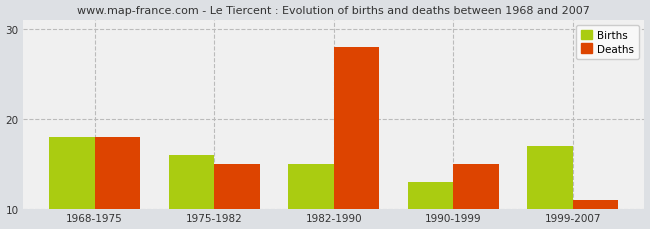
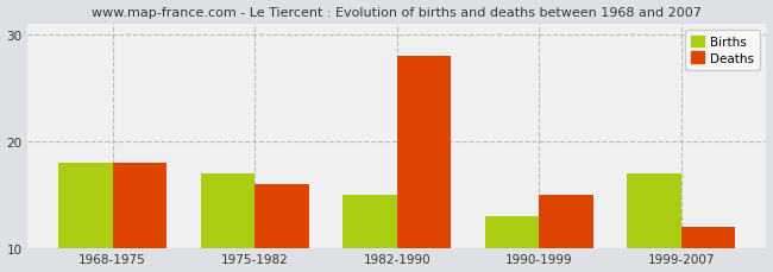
Births/1975-1982: 16 -> 17
Deaths/1975-1982: 15 -> 16
Deaths/1999-2007: 11 -> 12
